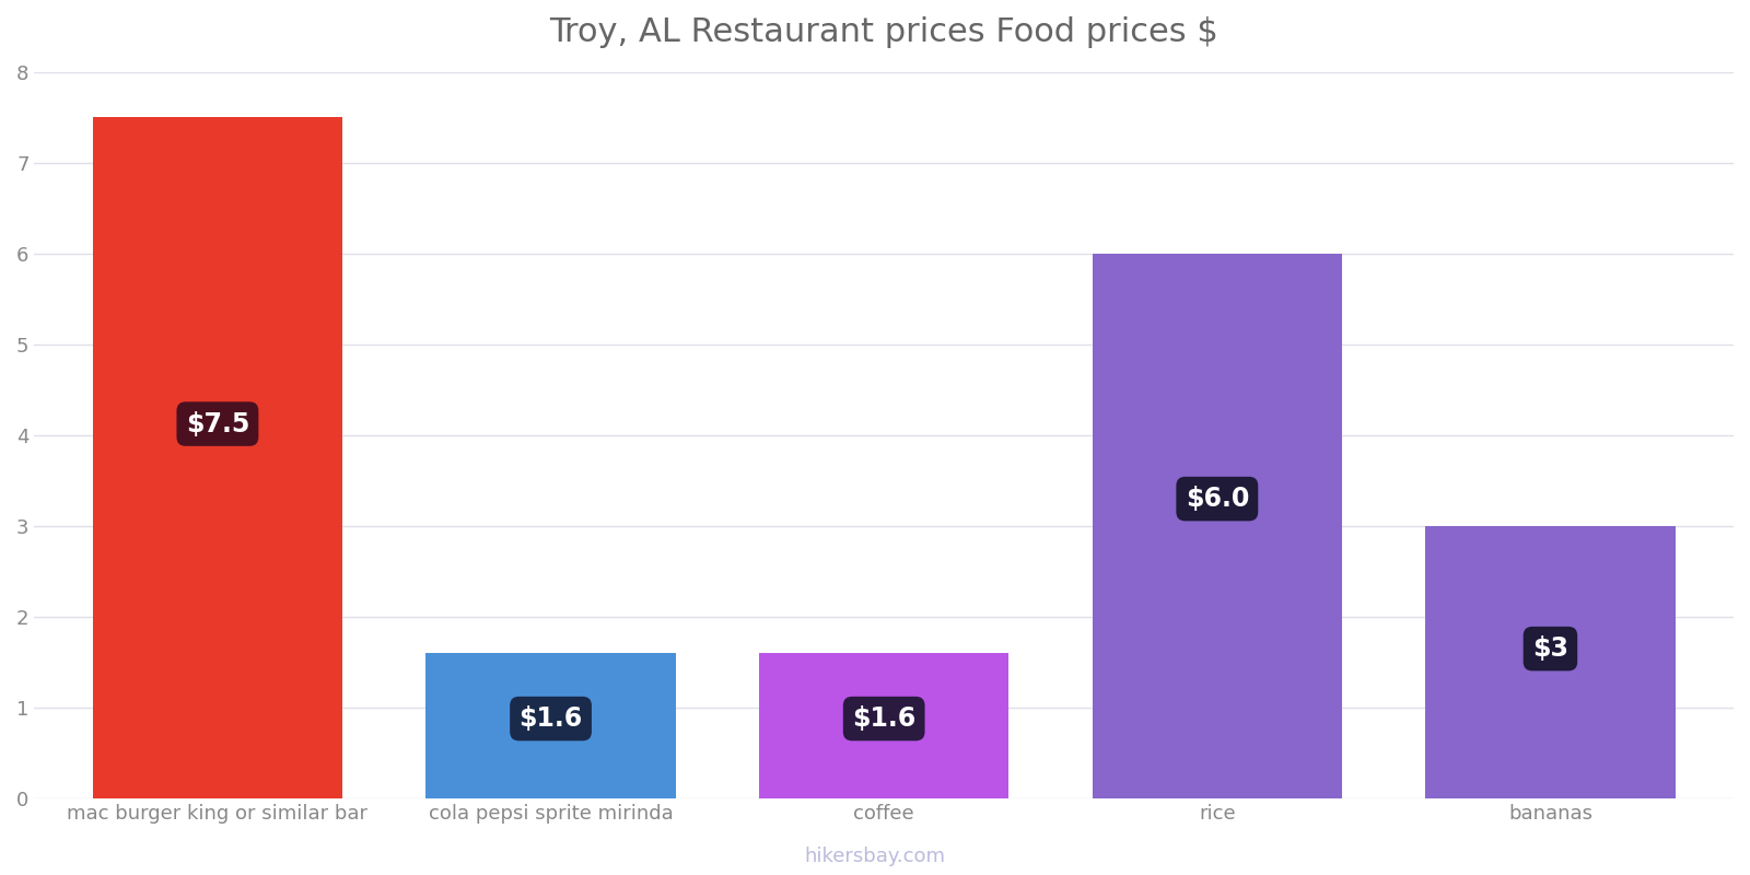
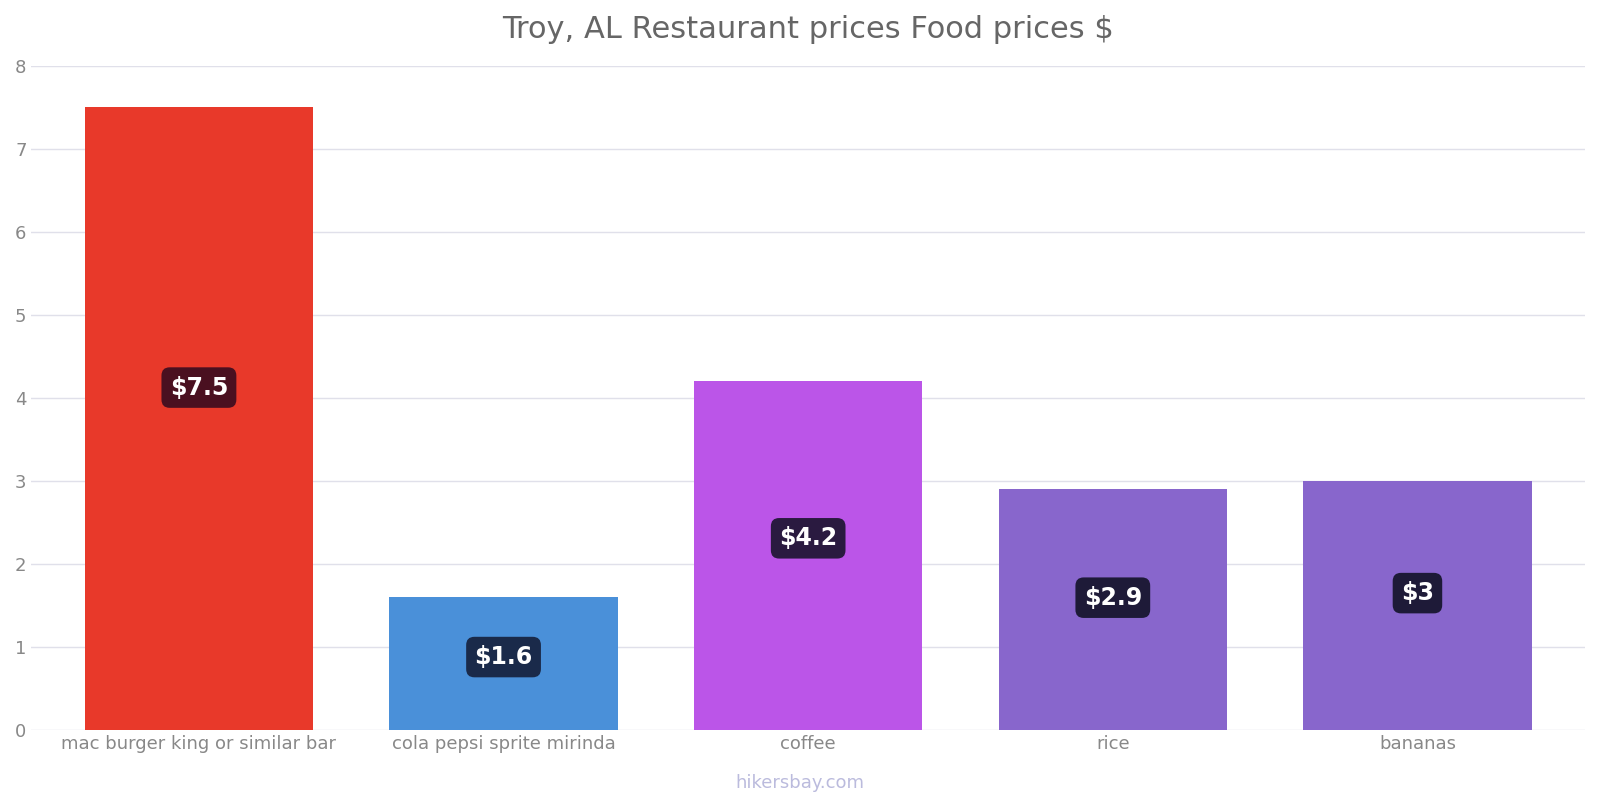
coffee: $1.6 -> $4.2
rice: $6.0 -> $2.9
